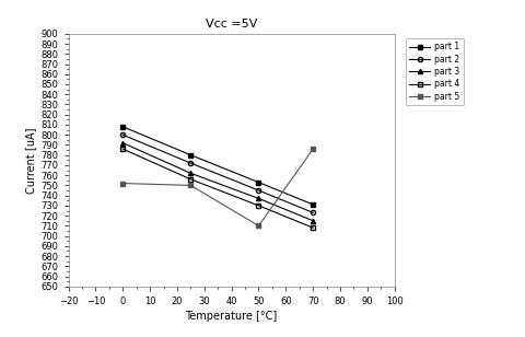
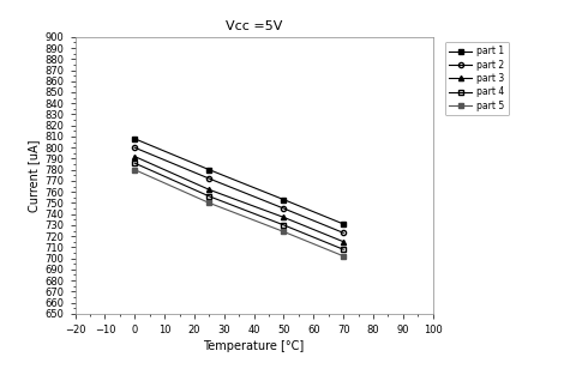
part 5/0: 752 -> 780
part 5/50: 710 -> 724
part 5/70: 786 -> 702
